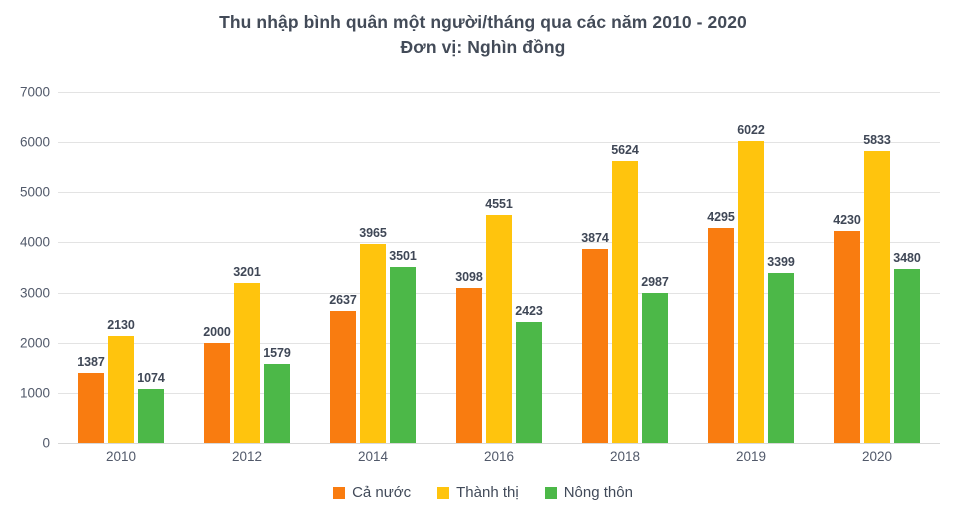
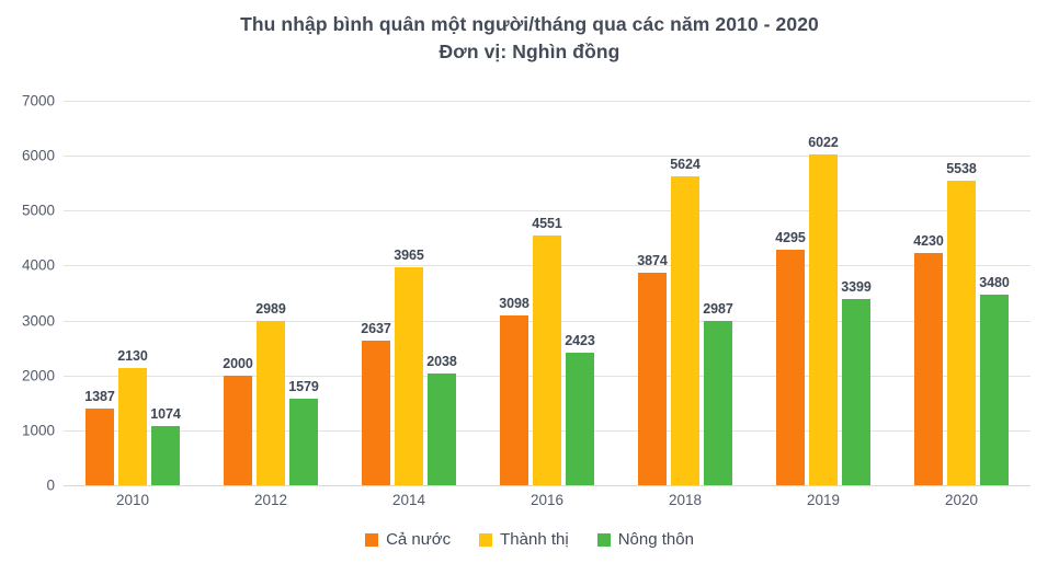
Thành thị/2012: 3201 -> 2989
Nông thôn/2014: 3501 -> 2038
Thành thị/2020: 5833 -> 5538
